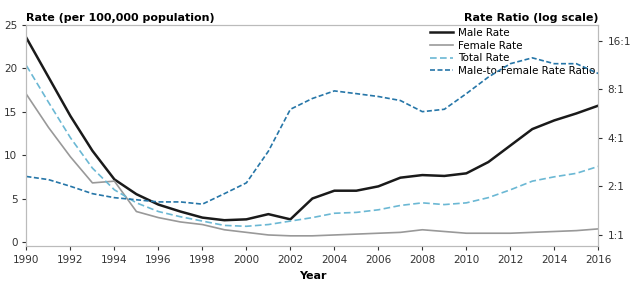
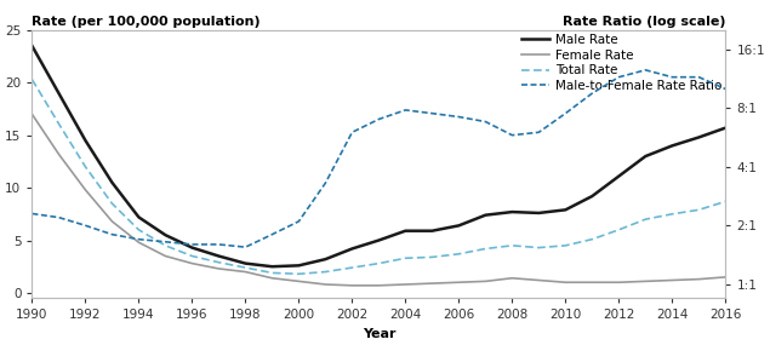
Female Rate/1994: 7.0 -> 4.8
Male Rate/2002: 2.6 -> 4.2
